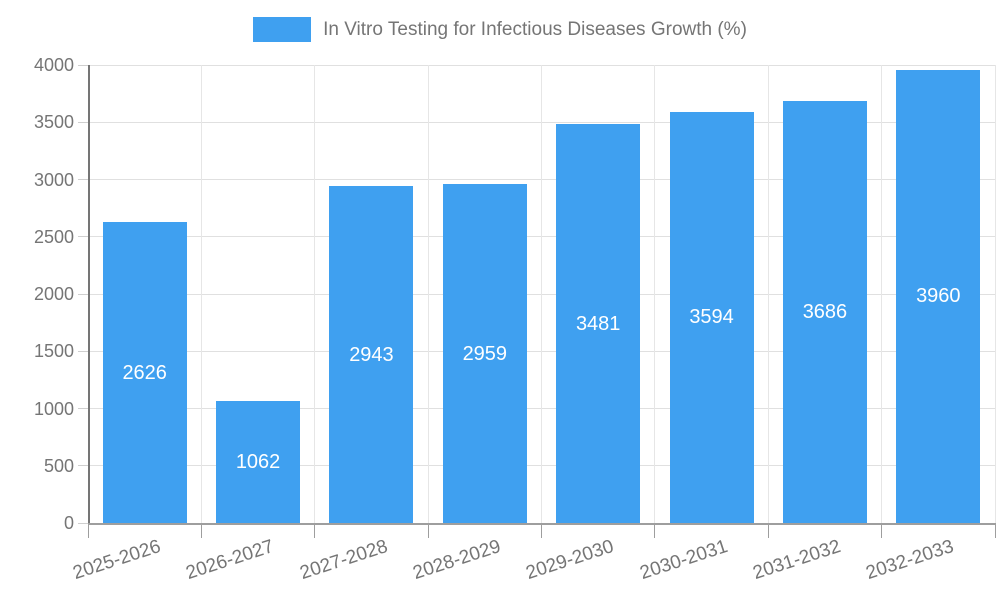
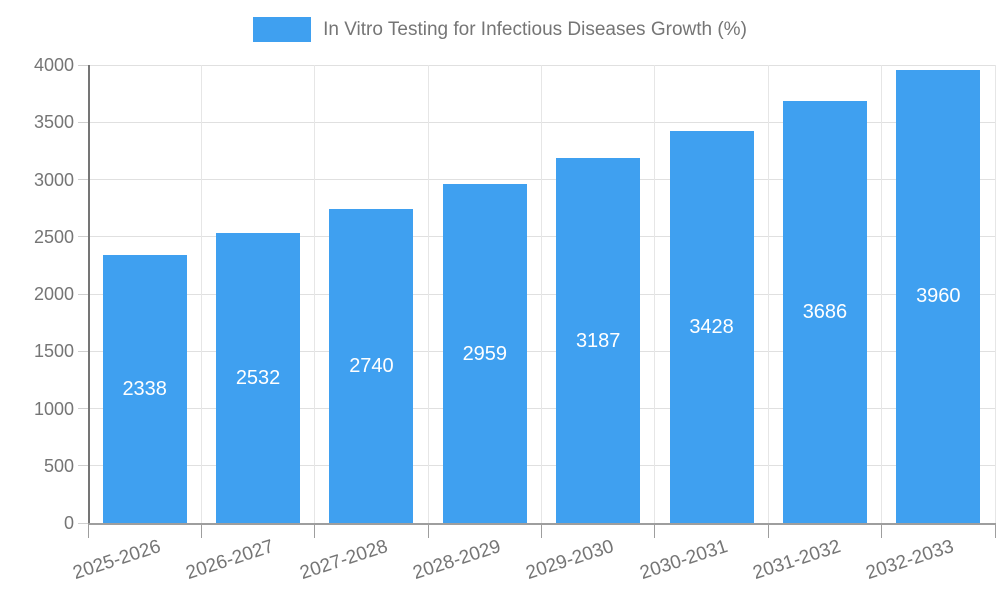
2025-2026: 2626 -> 2338
2026-2027: 1062 -> 2532
2027-2028: 2943 -> 2740
2029-2030: 3481 -> 3187
2030-2031: 3594 -> 3428
